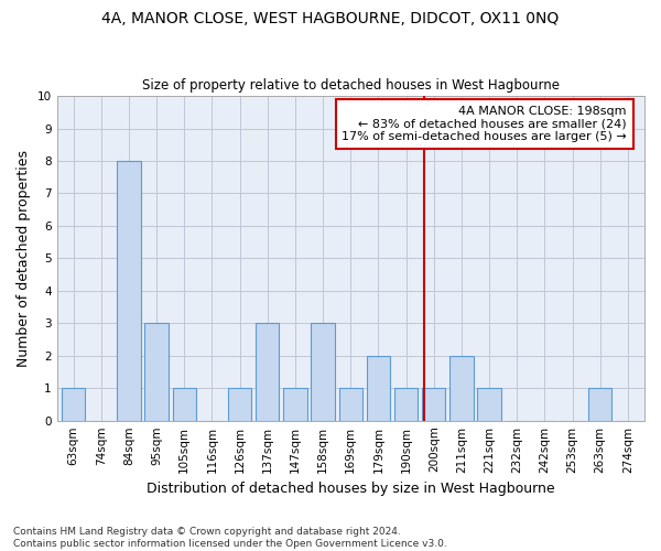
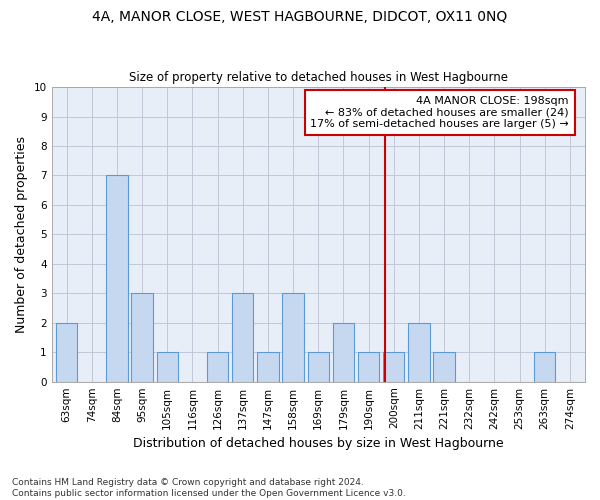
63sqm: 1 -> 2
84sqm: 8 -> 7
